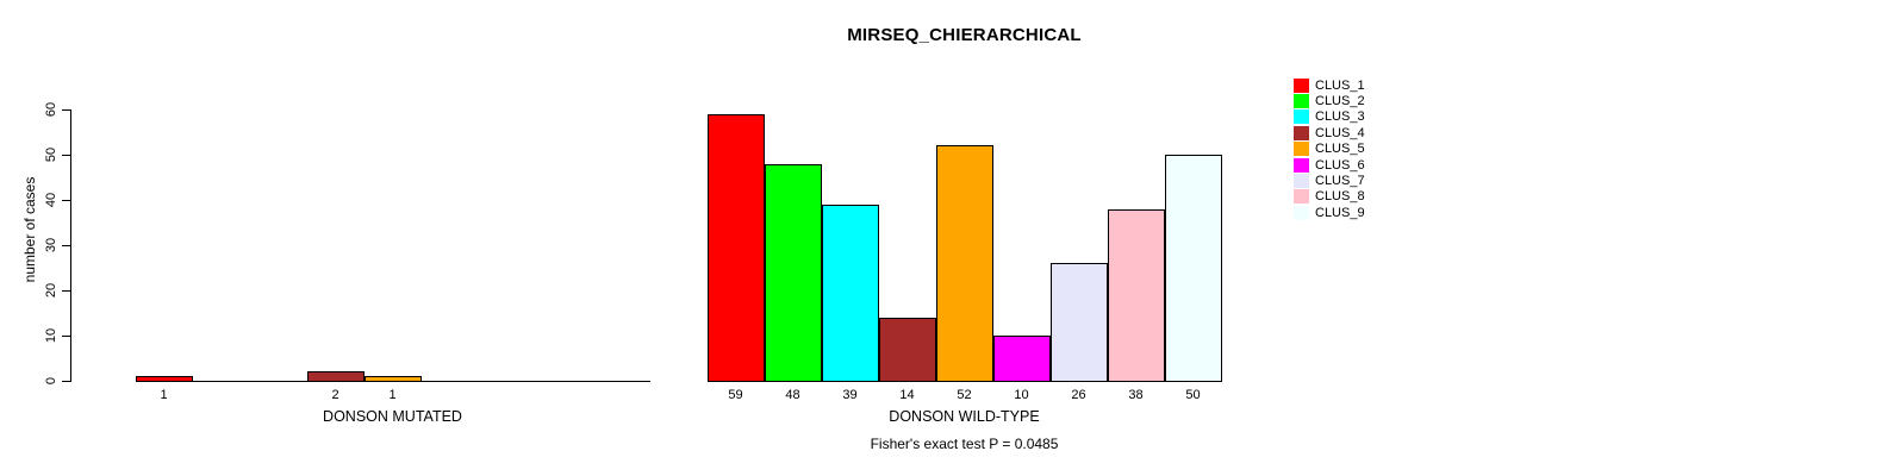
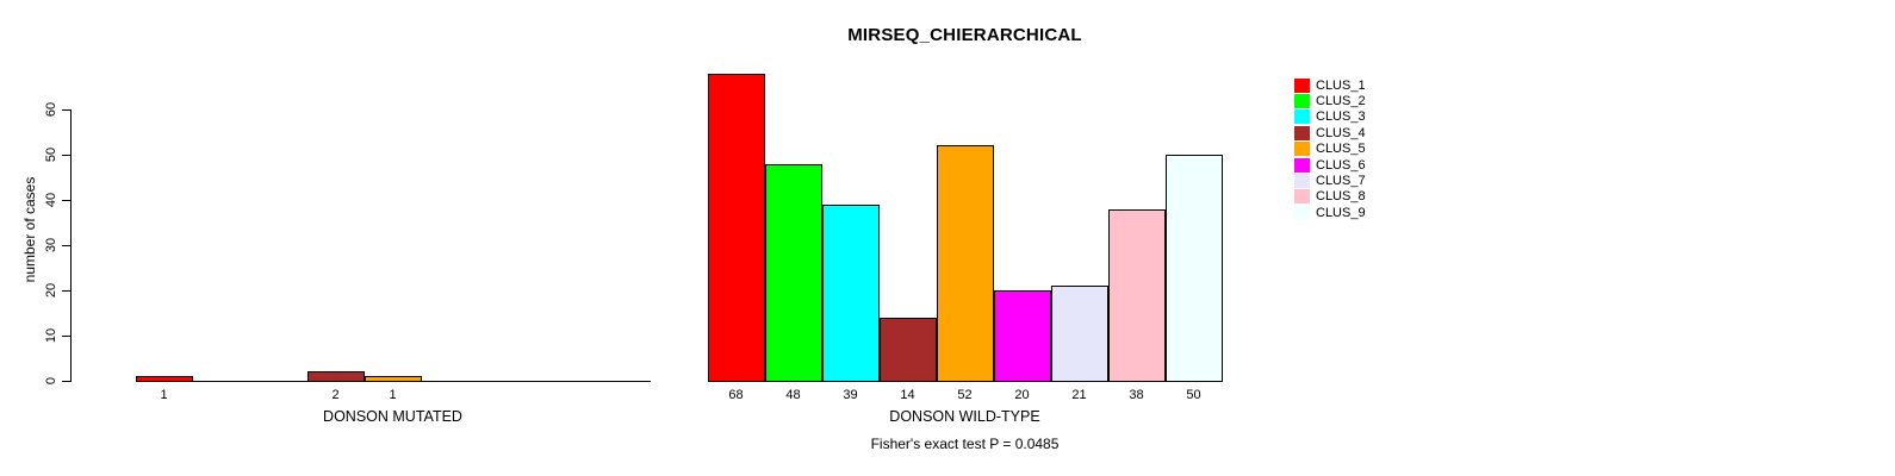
CLUS_1/DONSON WILD-TYPE: 59 -> 68
CLUS_6/DONSON WILD-TYPE: 10 -> 20
CLUS_7/DONSON WILD-TYPE: 26 -> 21
